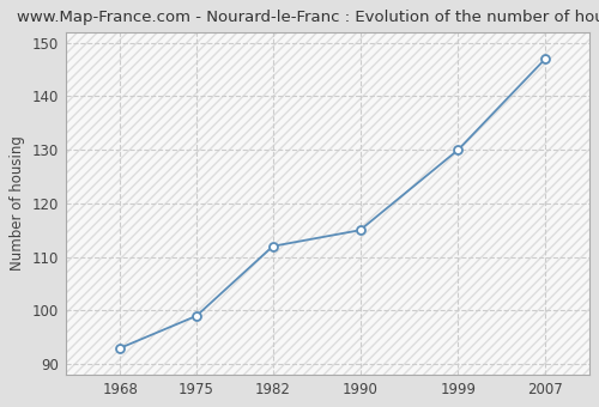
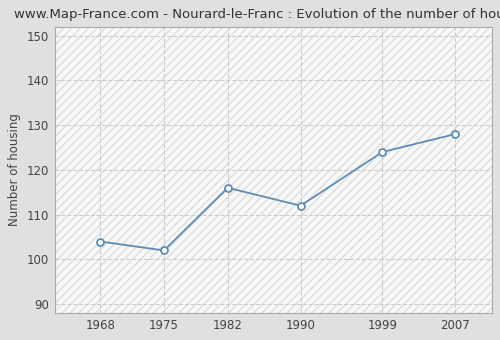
1968: 93 -> 104
1975: 99 -> 102
1982: 112 -> 116
1990: 115 -> 112
1999: 130 -> 124
2007: 147 -> 128
